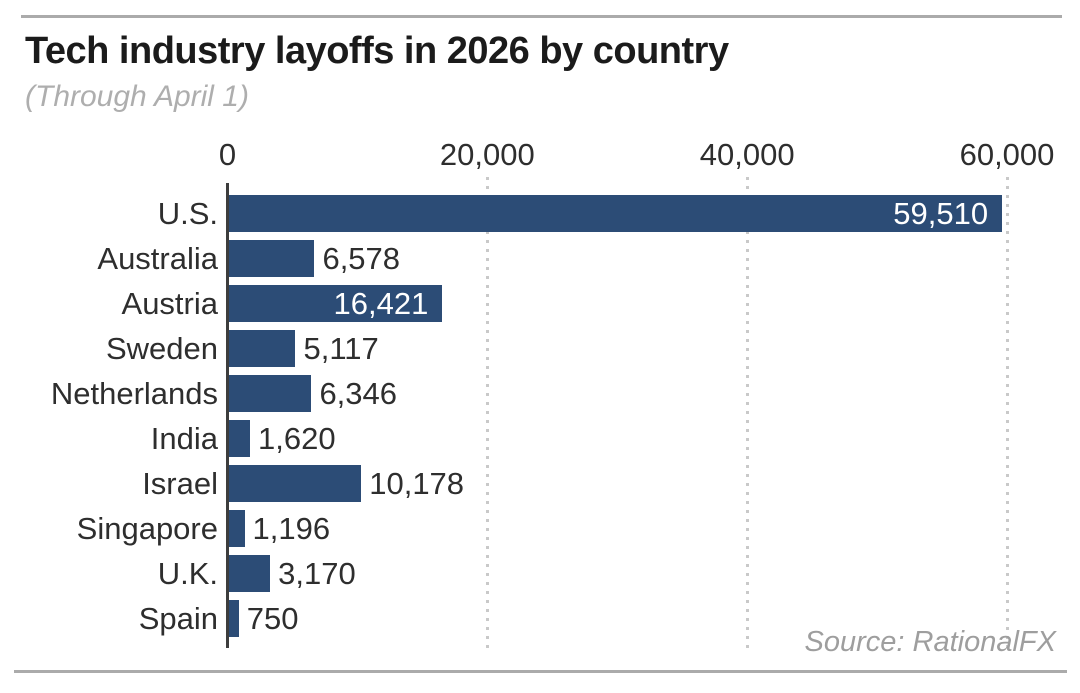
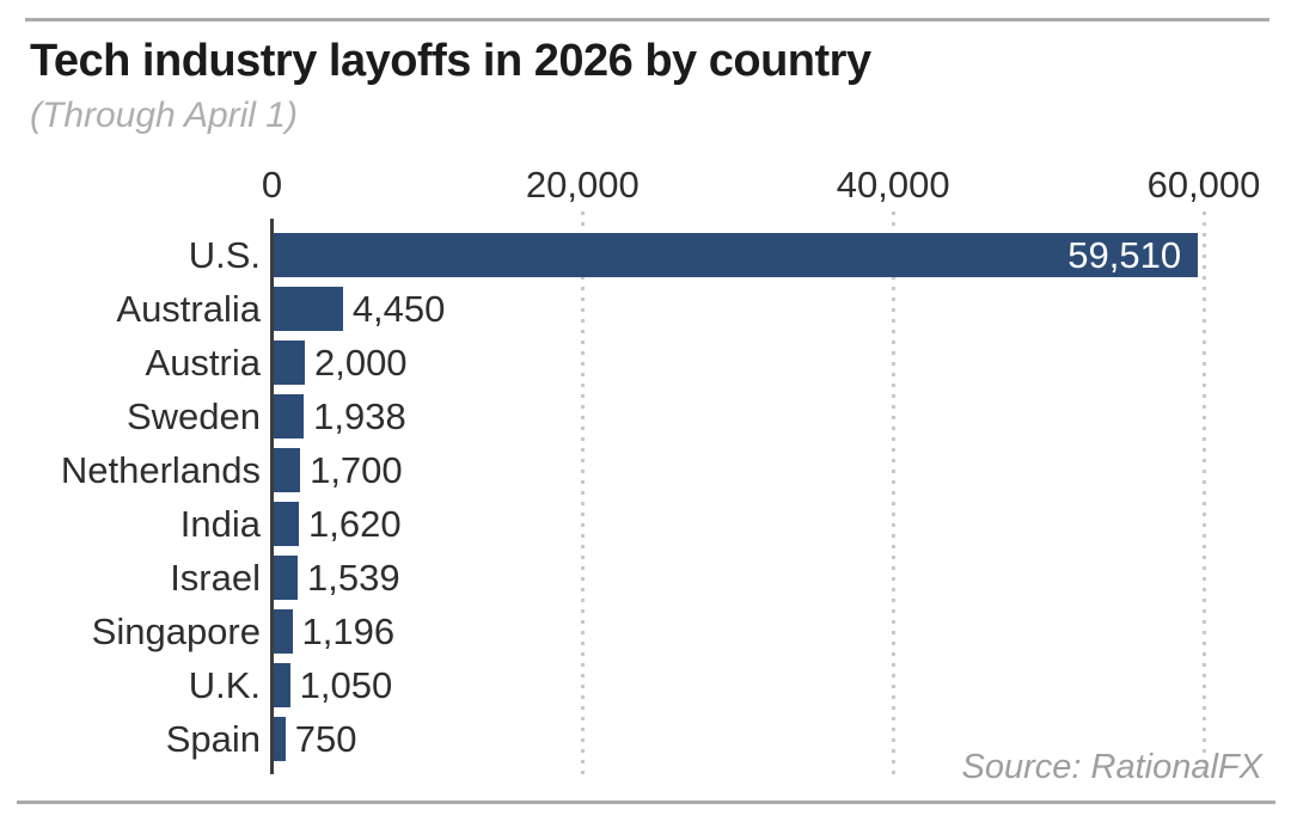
Australia: 6,578 -> 4,450
Austria: 16,421 -> 2,000
Sweden: 5,117 -> 1,938
Netherlands: 6,346 -> 1,700
Israel: 10,178 -> 1,539
U.K.: 3,170 -> 1,050
